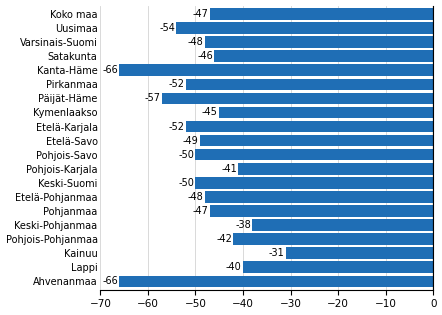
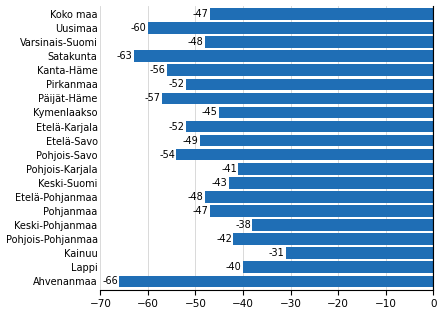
Uusimaa: -54 -> -60
Satakunta: -46 -> -63
Kanta-Häme: -66 -> -56
Pohjois-Savo: -50 -> -54
Keski-Suomi: -50 -> -43
